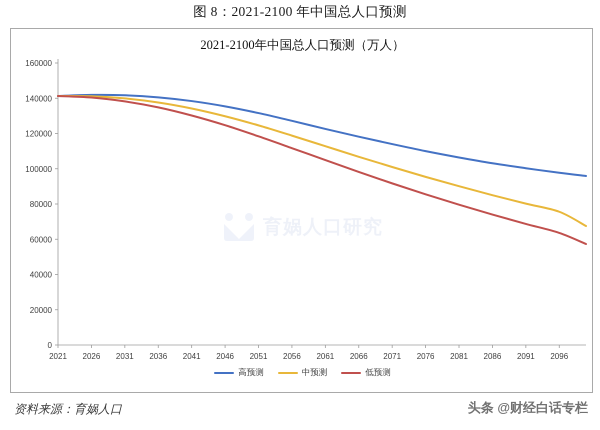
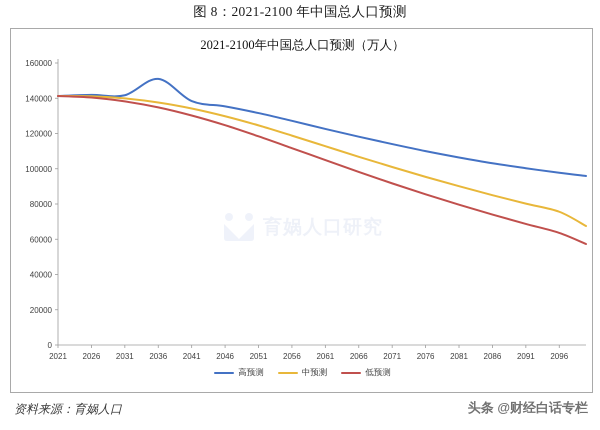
高预测/2036: 140000 -> 151000
